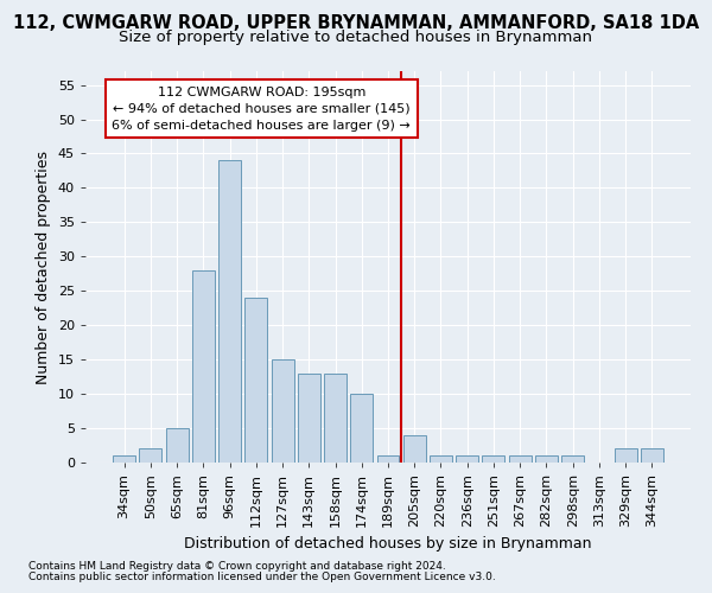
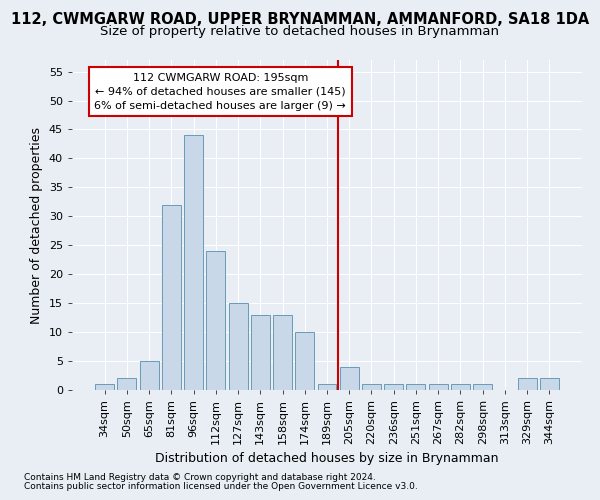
81sqm: 28 -> 32
